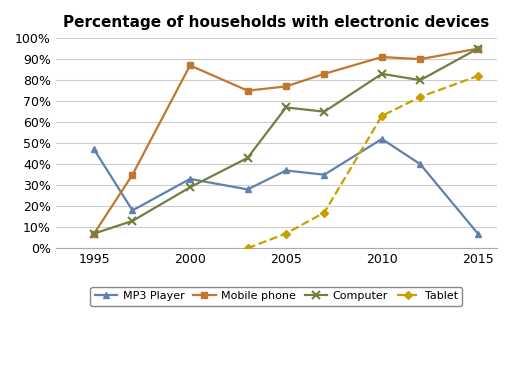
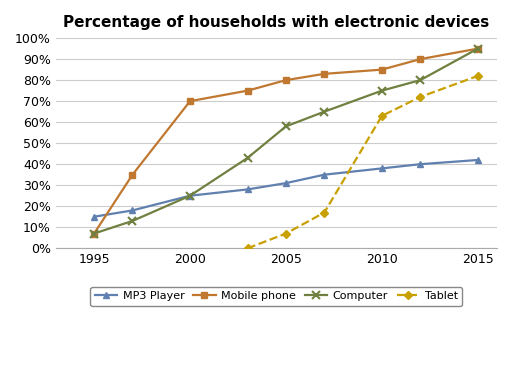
MP3 Player/1995: 47% -> 15%
MP3 Player/2000: 33% -> 25%
Mobile phone/2000: 87% -> 70%
Computer/2000: 29% -> 25%
MP3 Player/2005: 37% -> 31%
Mobile phone/2005: 77% -> 80%
Computer/2005: 67% -> 58%
MP3 Player/2010: 52% -> 38%
Mobile phone/2010: 91% -> 85%
Computer/2010: 83% -> 75%
MP3 Player/2015: 7% -> 42%
